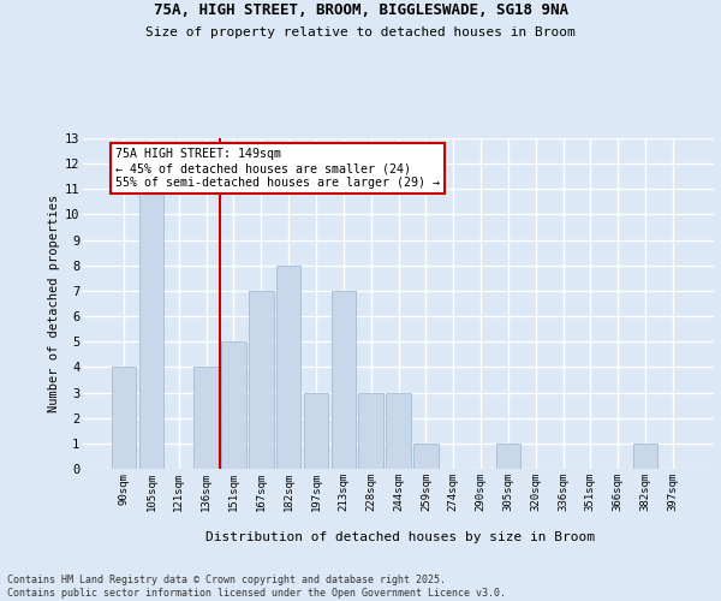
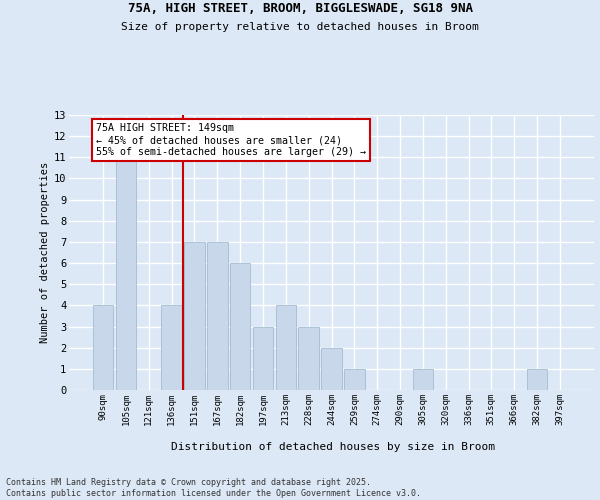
151sqm: 5 -> 7
182sqm: 8 -> 6
213sqm: 7 -> 4
244sqm: 3 -> 2
